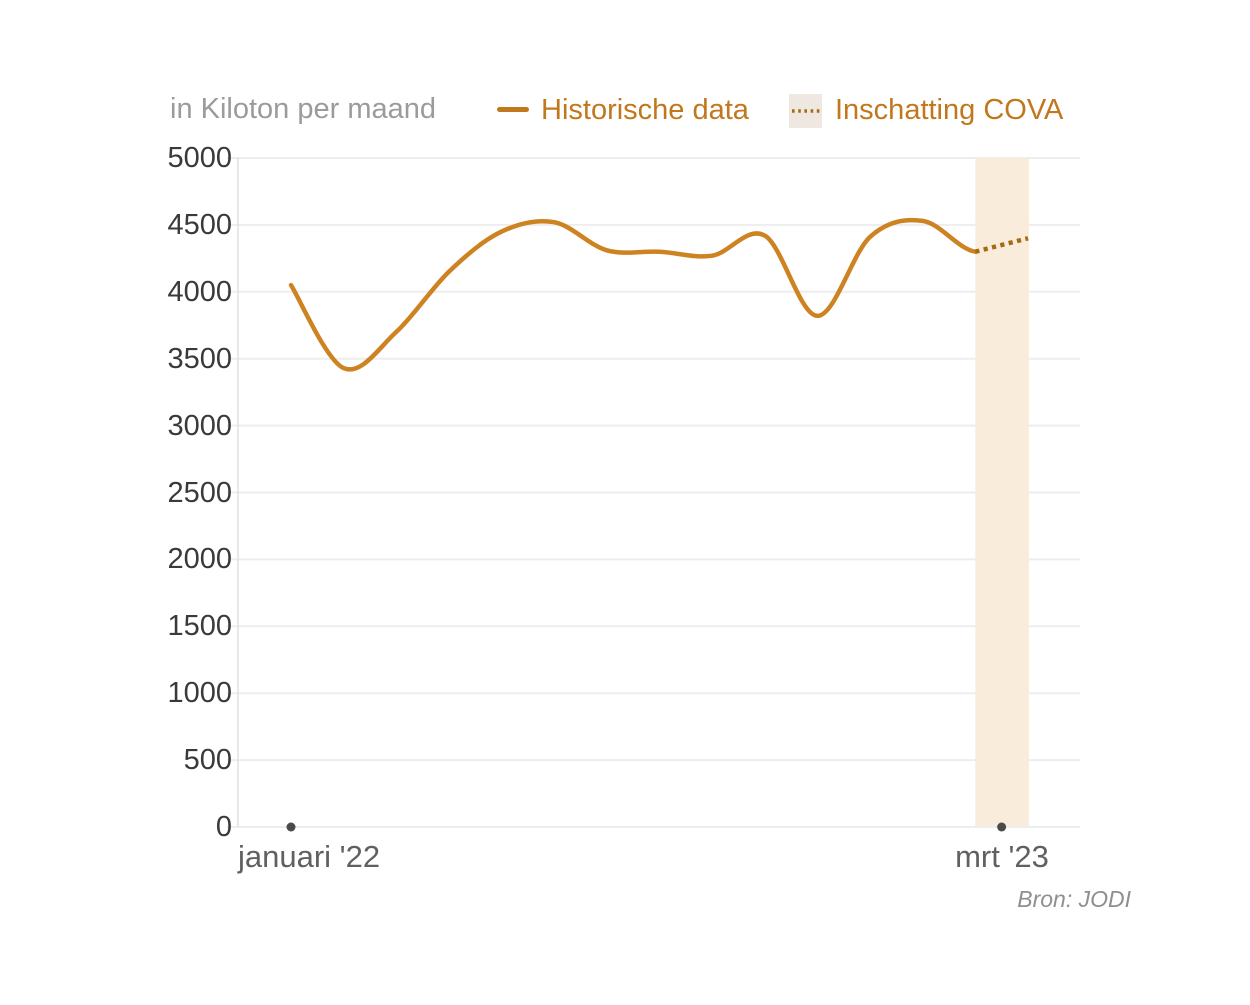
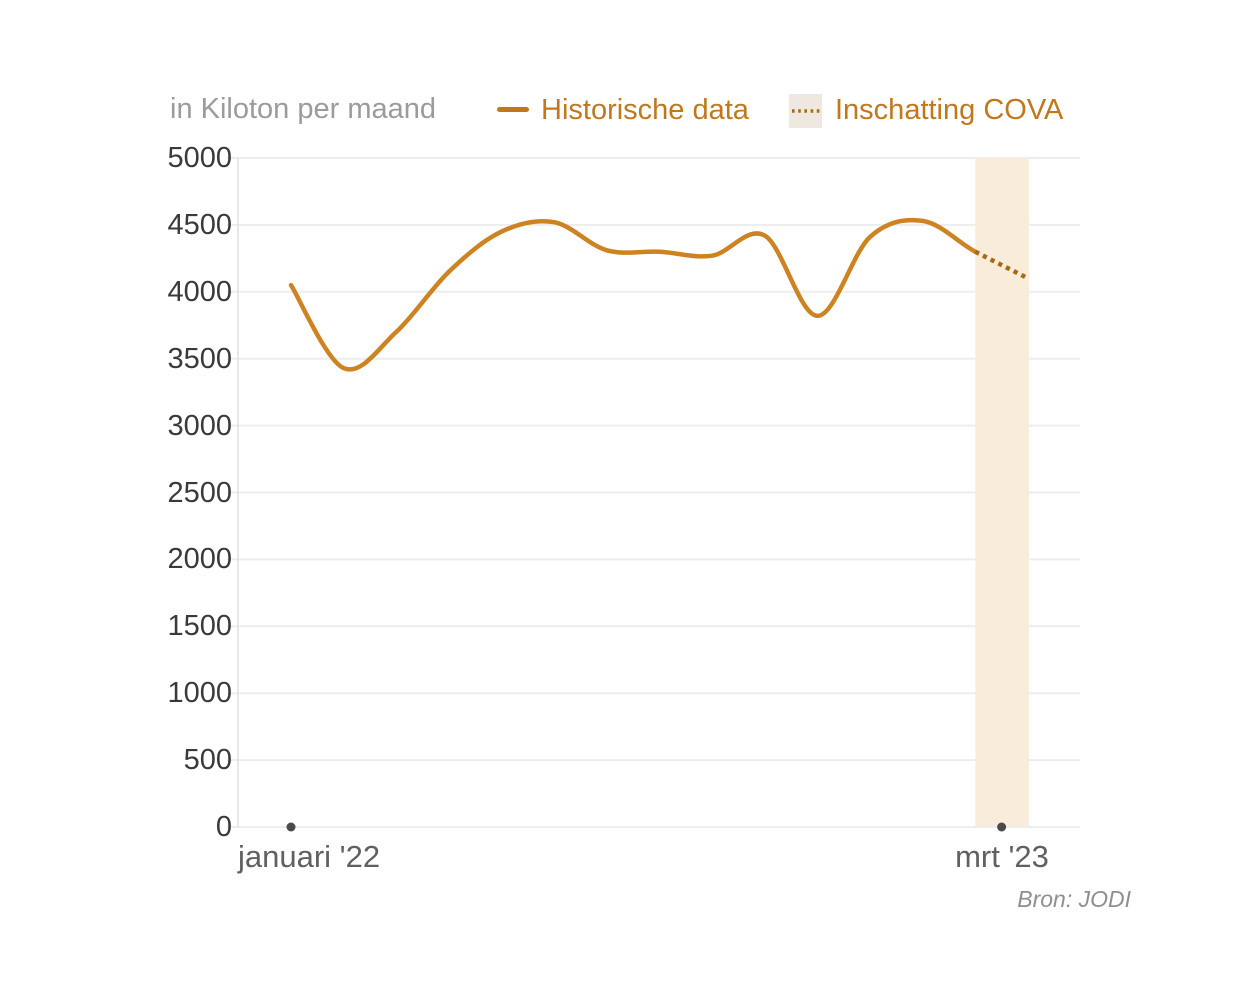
Inschatting COVA/mrt '23: 4400 -> 4100
